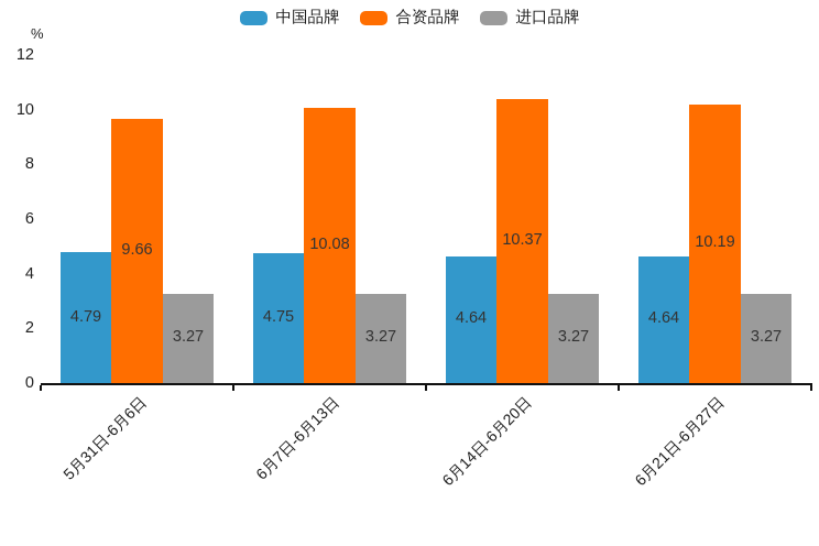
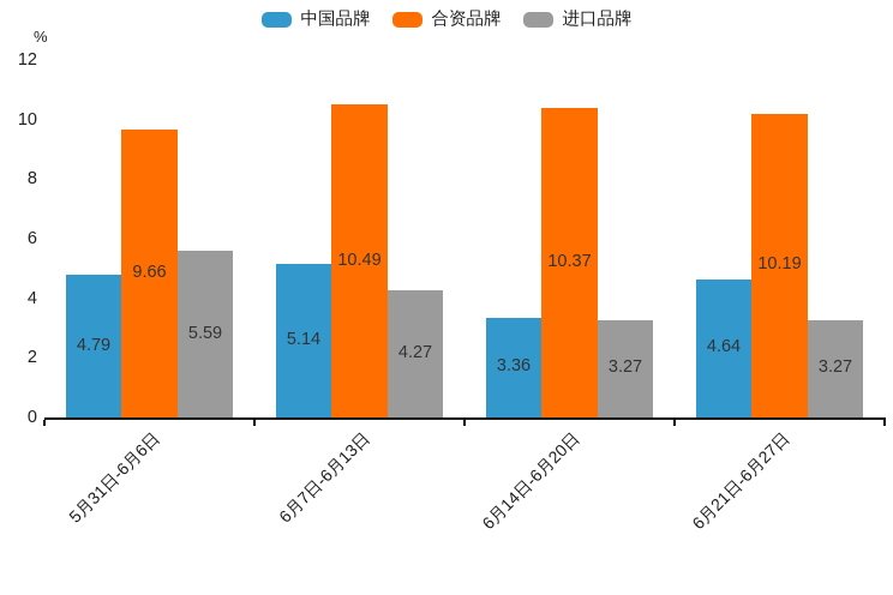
进口品牌/5月31日-6月6日: 3.27 -> 5.59
中国品牌/6月7日-6月13日: 4.75 -> 5.14
合资品牌/6月7日-6月13日: 10.08 -> 10.49
进口品牌/6月7日-6月13日: 3.27 -> 4.27
中国品牌/6月14日-6月20日: 4.64 -> 3.36
